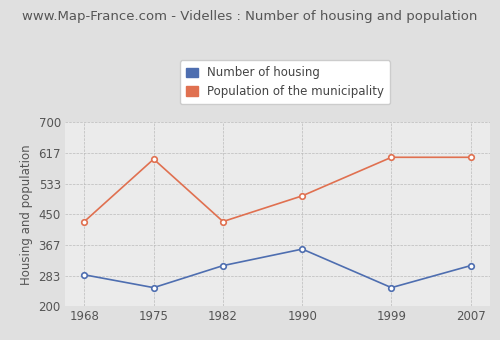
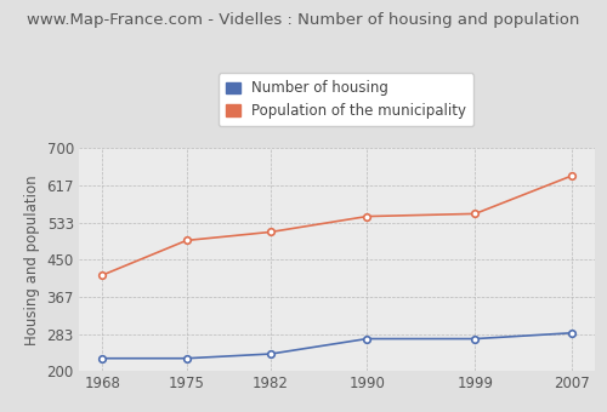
Number of housing/1968: 285 -> 228
Population of the municipality/1968: 430 -> 415
Number of housing/1975: 250 -> 228
Population of the municipality/1975: 600 -> 493
Number of housing/1982: 310 -> 238
Population of the municipality/1982: 430 -> 512
Number of housing/1990: 355 -> 272
Population of the municipality/1990: 500 -> 547
Number of housing/1999: 250 -> 272
Population of the municipality/1999: 605 -> 553
Number of housing/2007: 310 -> 285
Population of the municipality/2007: 605 -> 638
